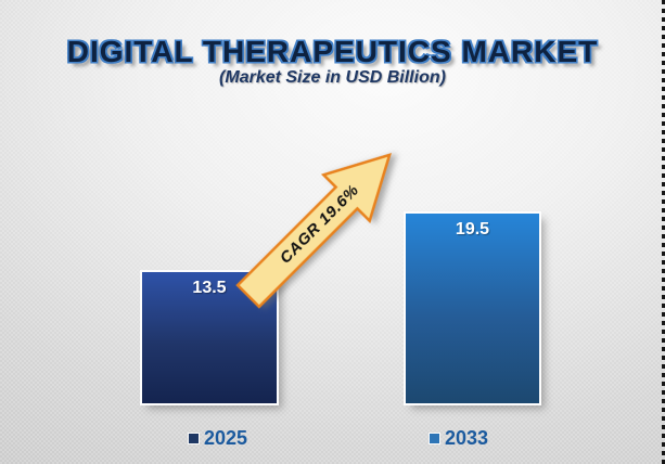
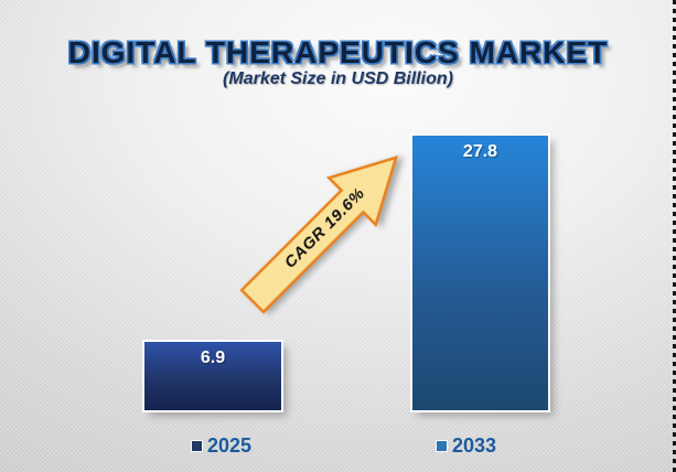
2025: 13.5 -> 6.9
2033: 19.5 -> 27.8
